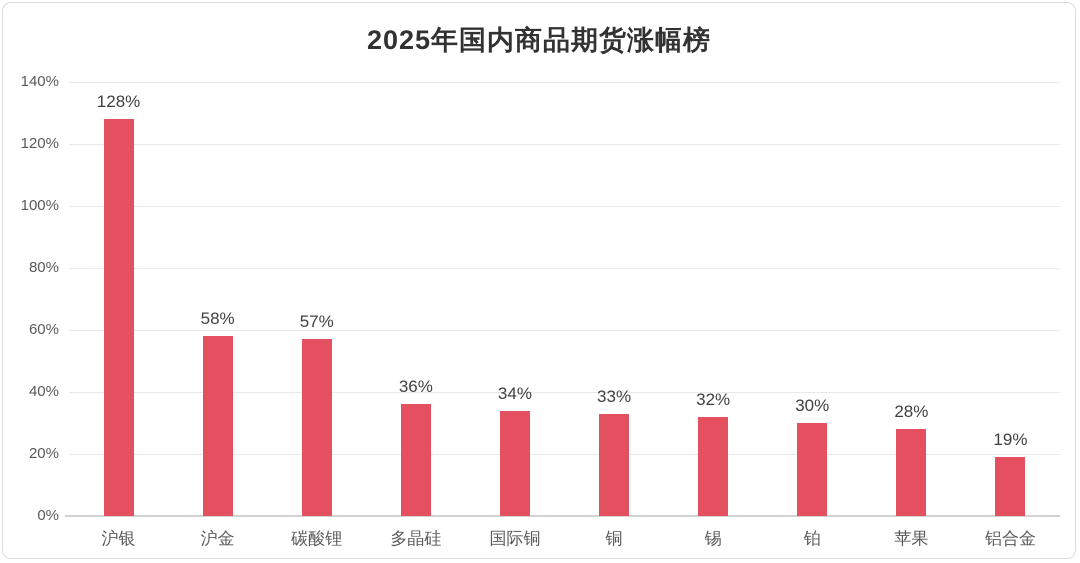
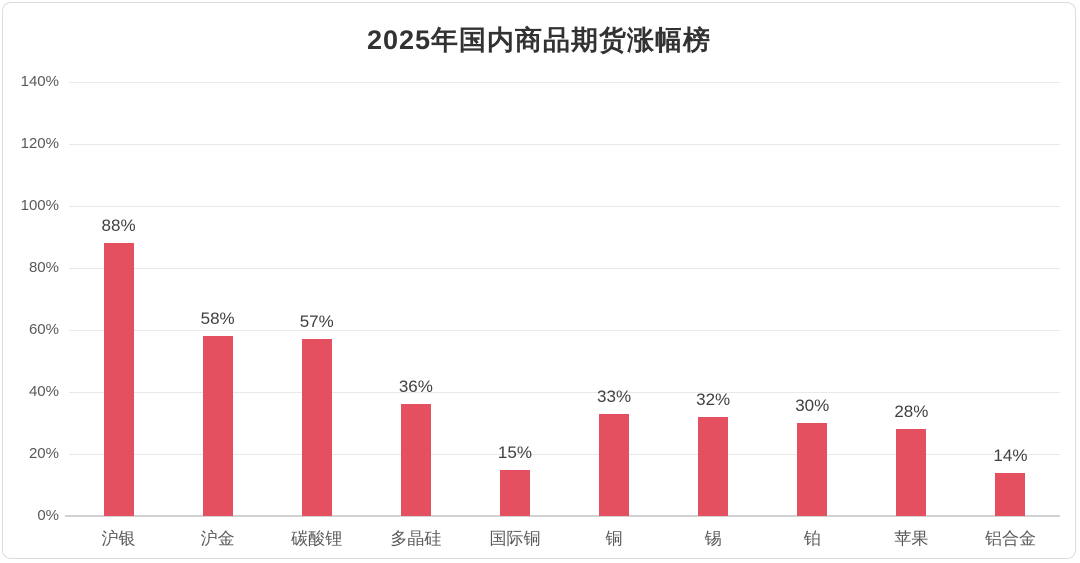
沪银: 128% -> 88%
国际铜: 34% -> 15%
铝合金: 19% -> 14%
